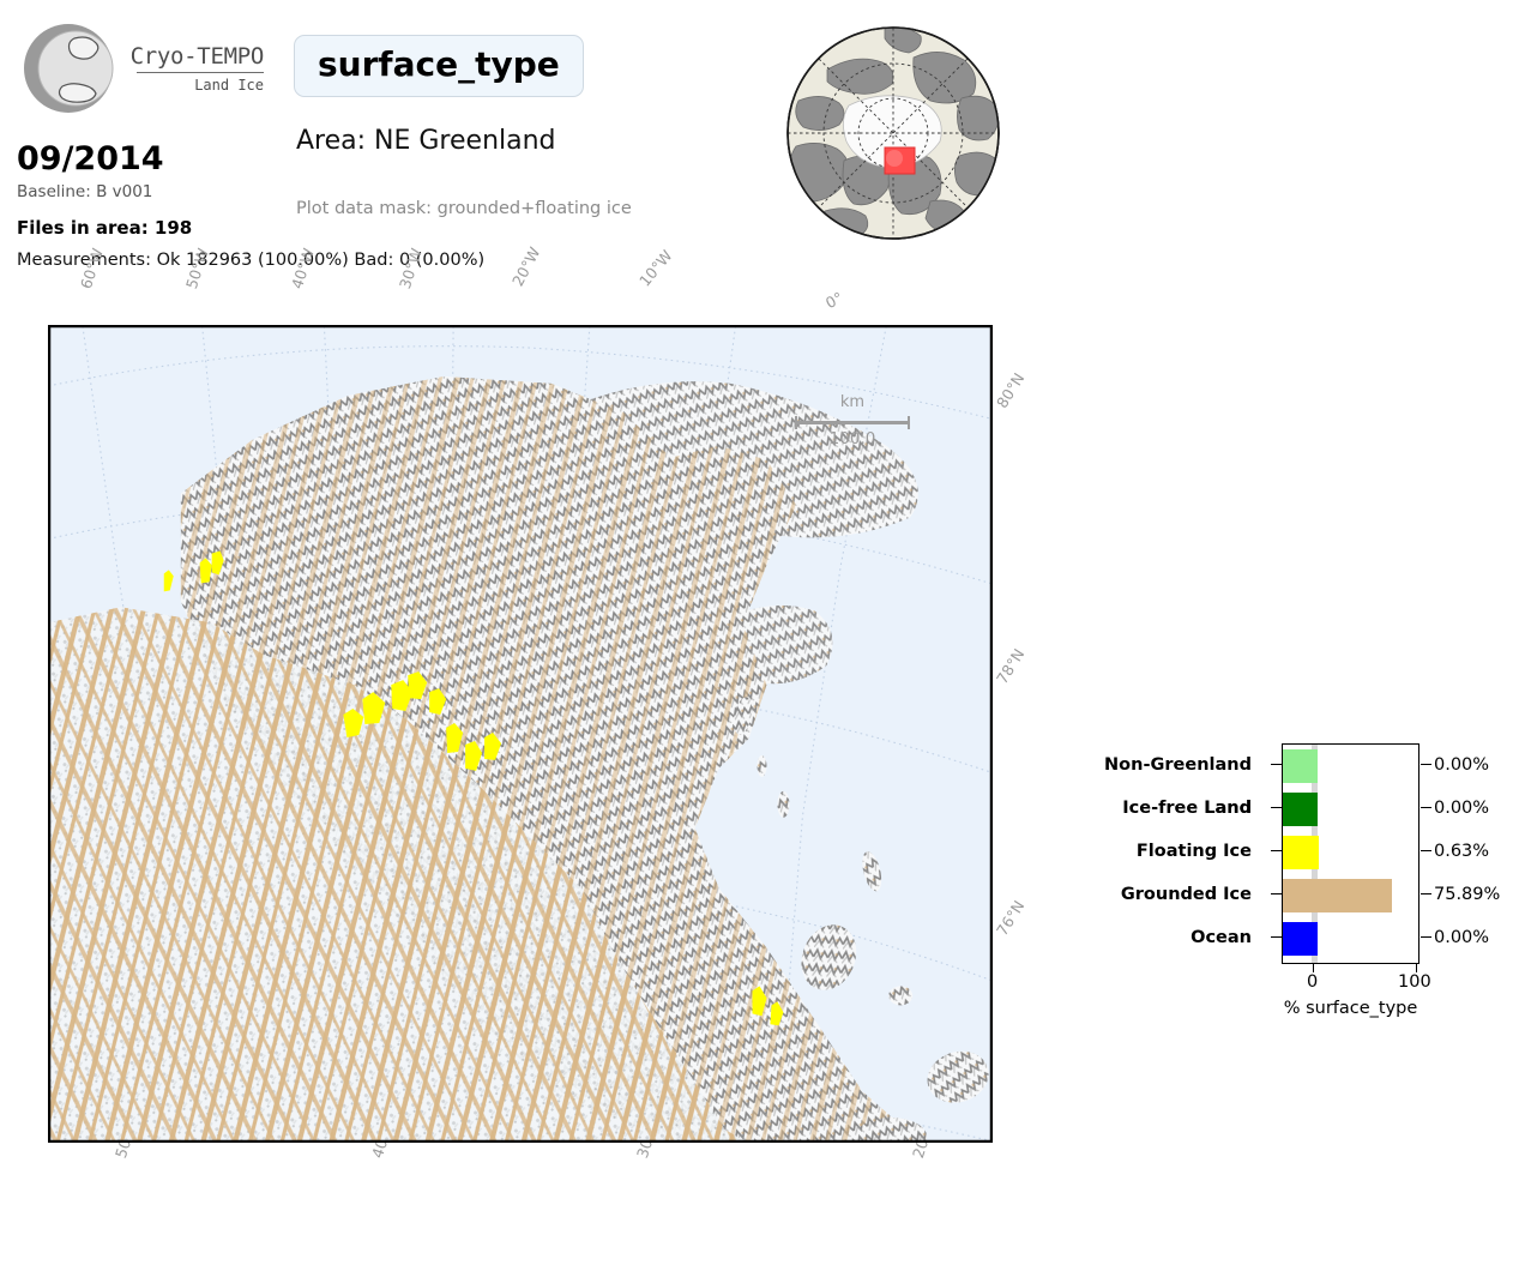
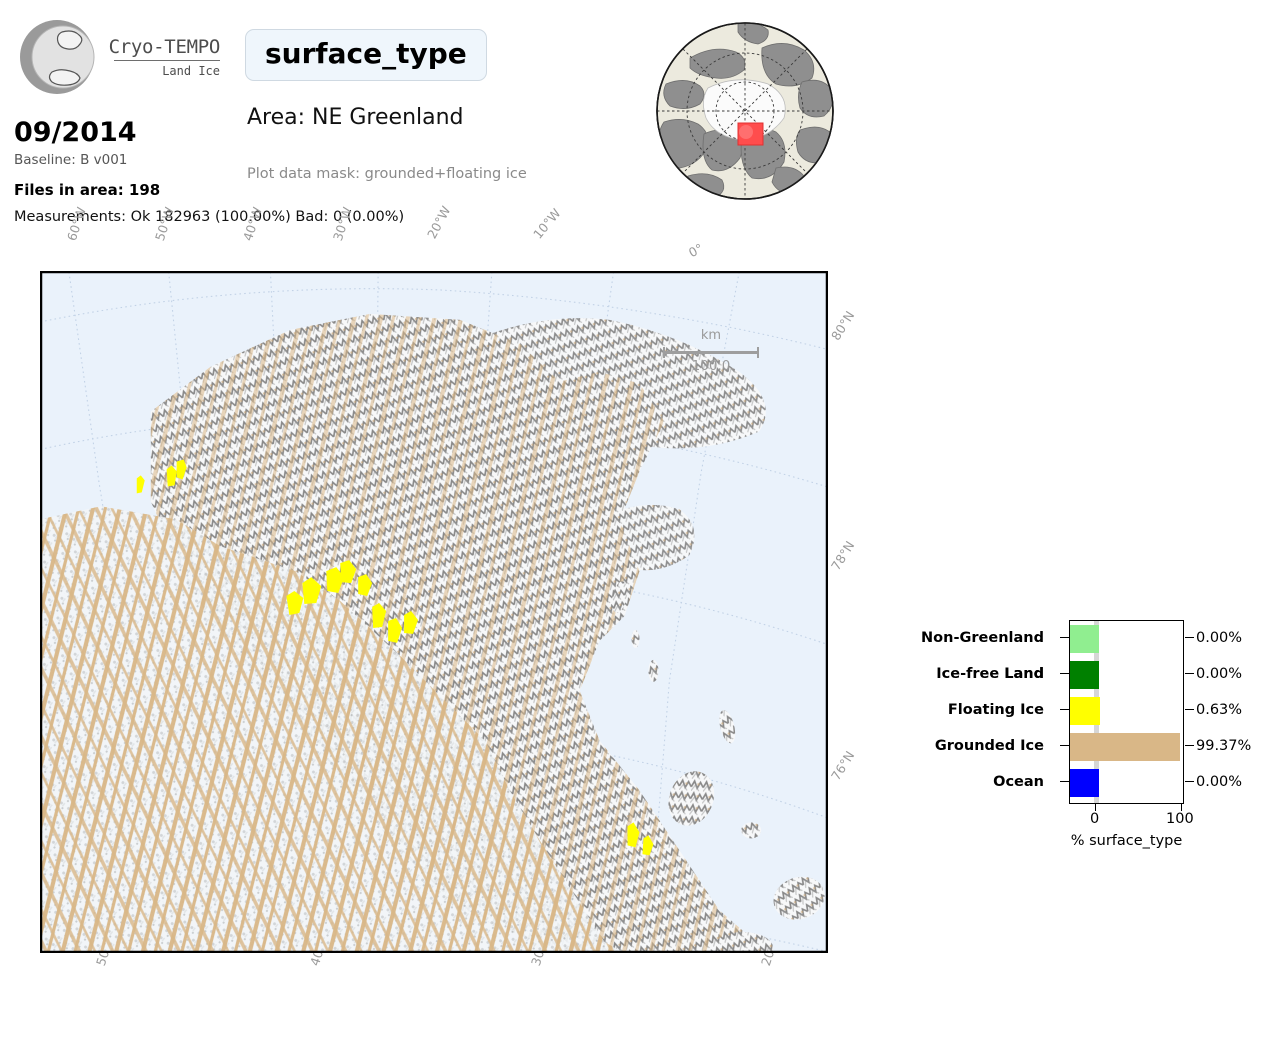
Grounded Ice: 75.89% -> 99.37%
